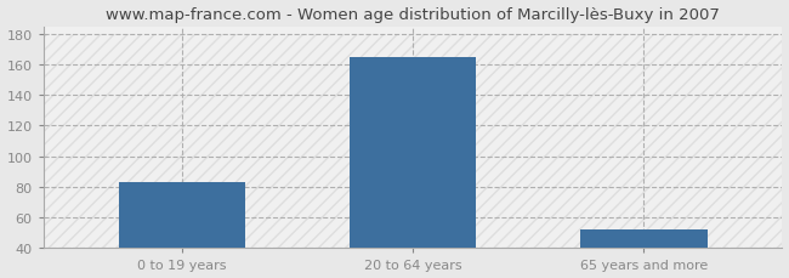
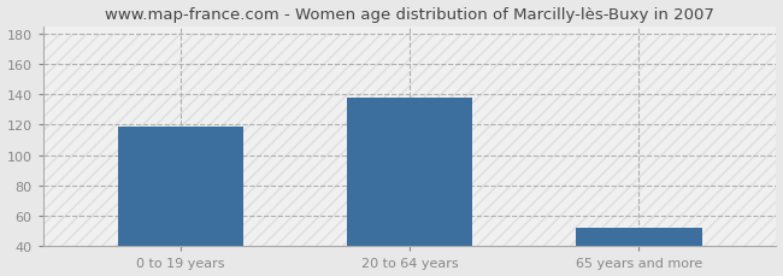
0 to 19 years: 83 -> 119
20 to 64 years: 165 -> 138
